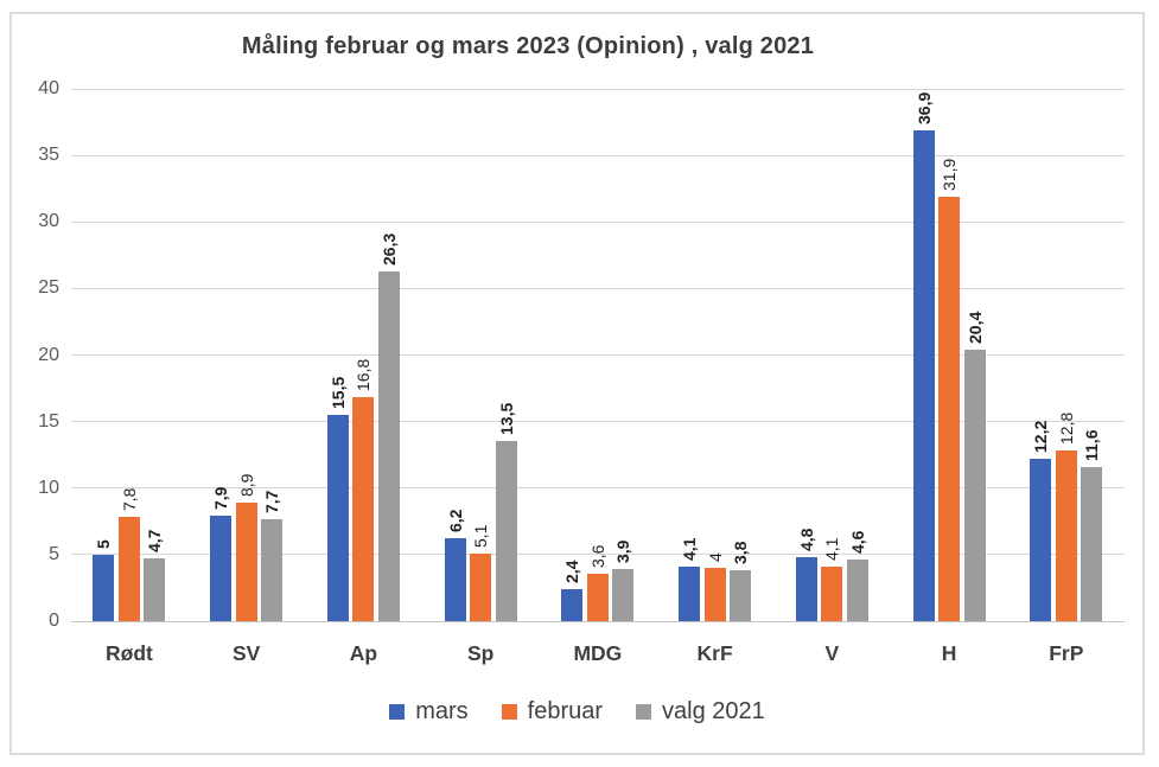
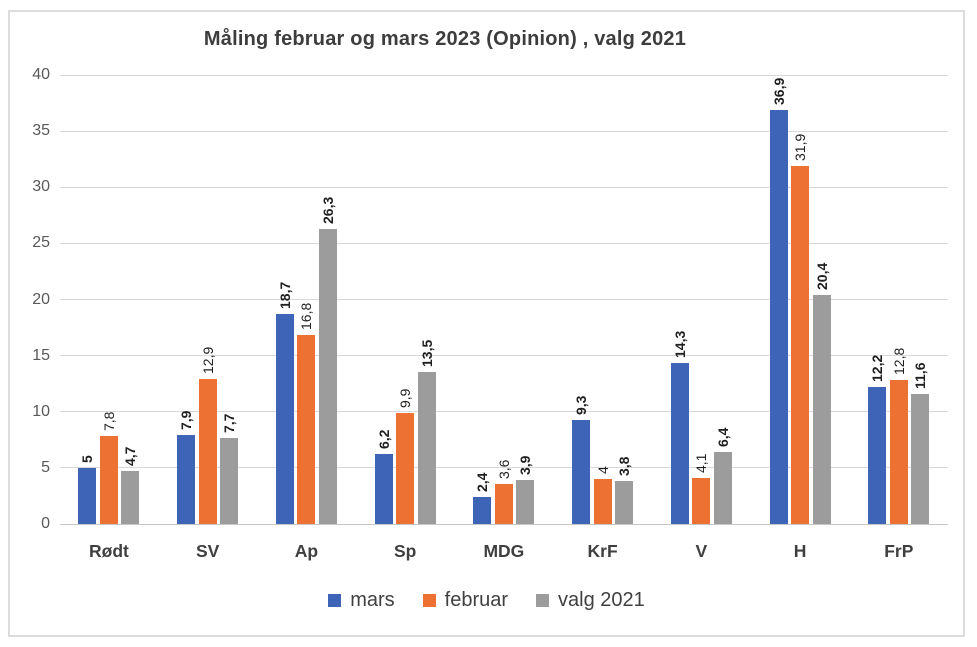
februar/SV: 8,9 -> 12,9
mars/Ap: 15,5 -> 18,7
februar/Sp: 5,1 -> 9,9
mars/KrF: 4,1 -> 9,3
mars/V: 4,8 -> 14,3
valg 2021/V: 4,6 -> 6,4
